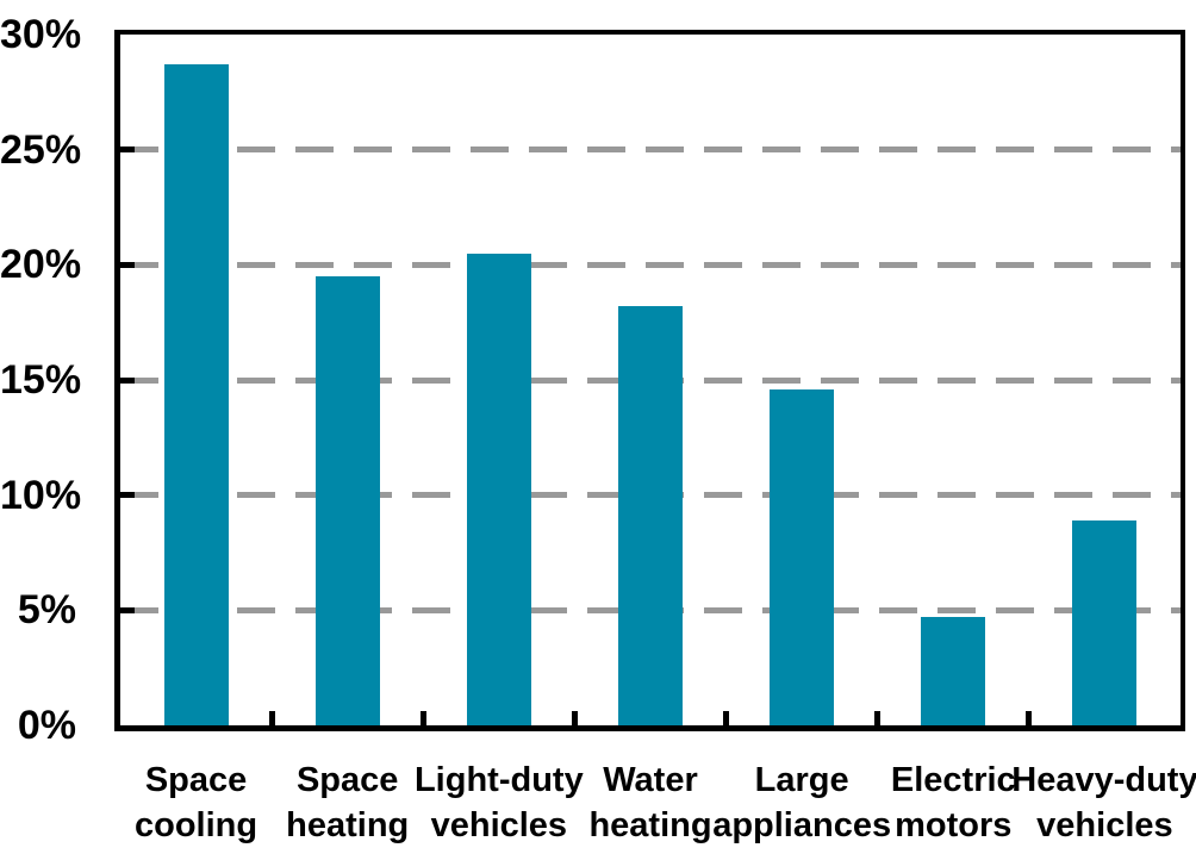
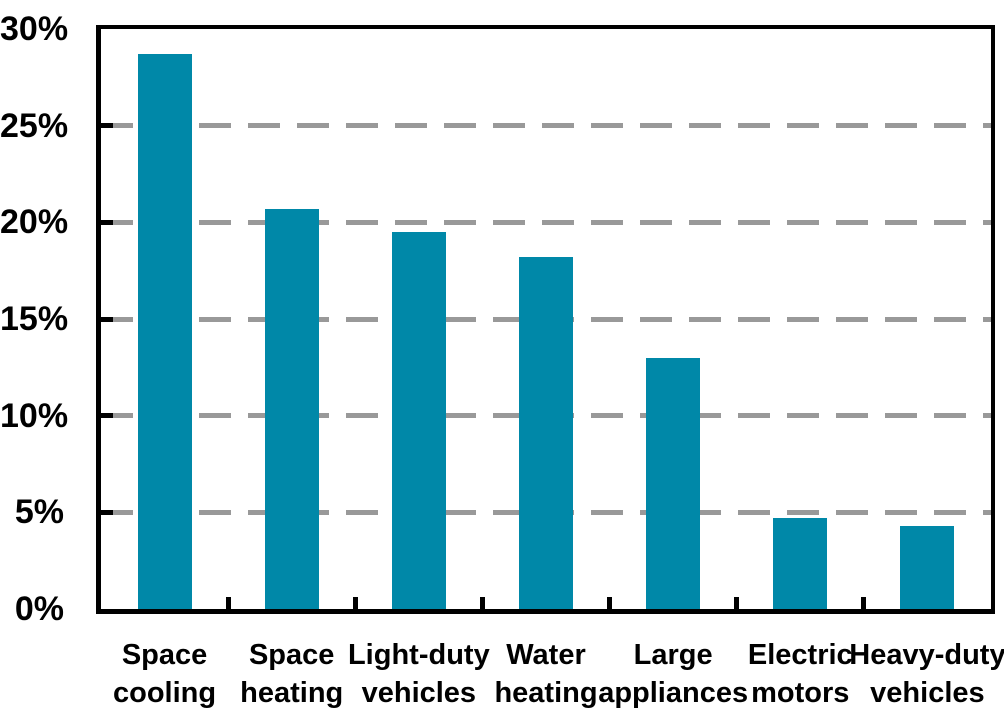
Space heating: 19.5% -> 20.7%
Light-duty vehicles: 20.5% -> 19.5%
Large appliances: 14.6% -> 13.0%
Heavy-duty vehicles: 8.9% -> 4.3%
